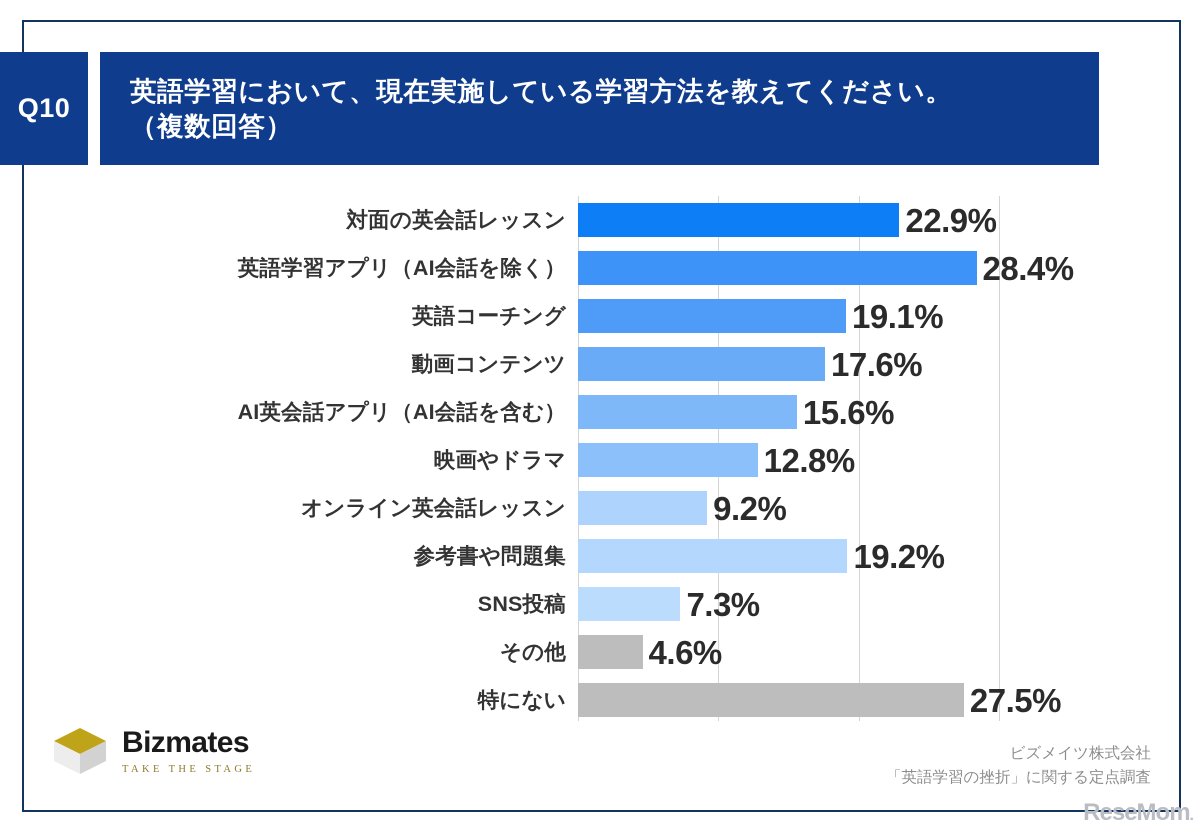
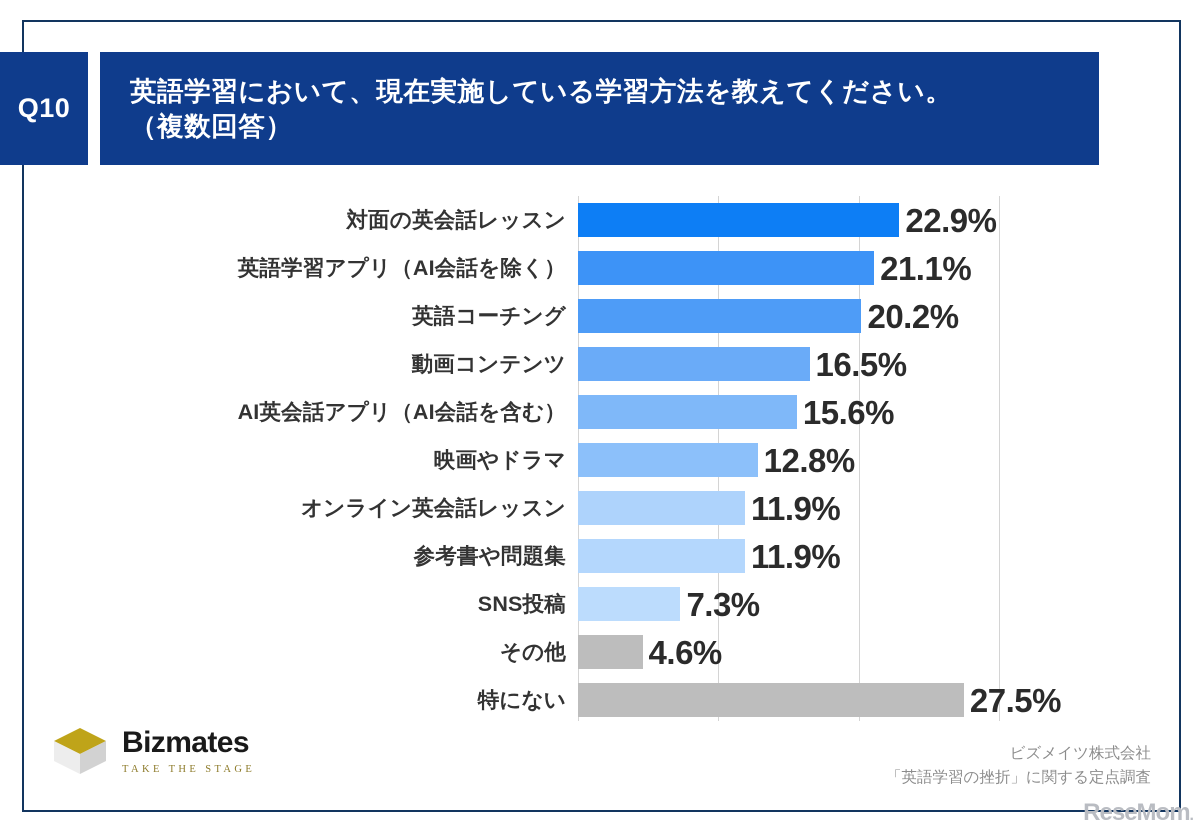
英語学習アプリ（AI会話を除く）: 28.4% -> 21.1%
英語コーチング: 19.1% -> 20.2%
動画コンテンツ: 17.6% -> 16.5%
オンライン英会話レッスン: 9.2% -> 11.9%
参考書や問題集: 19.2% -> 11.9%
